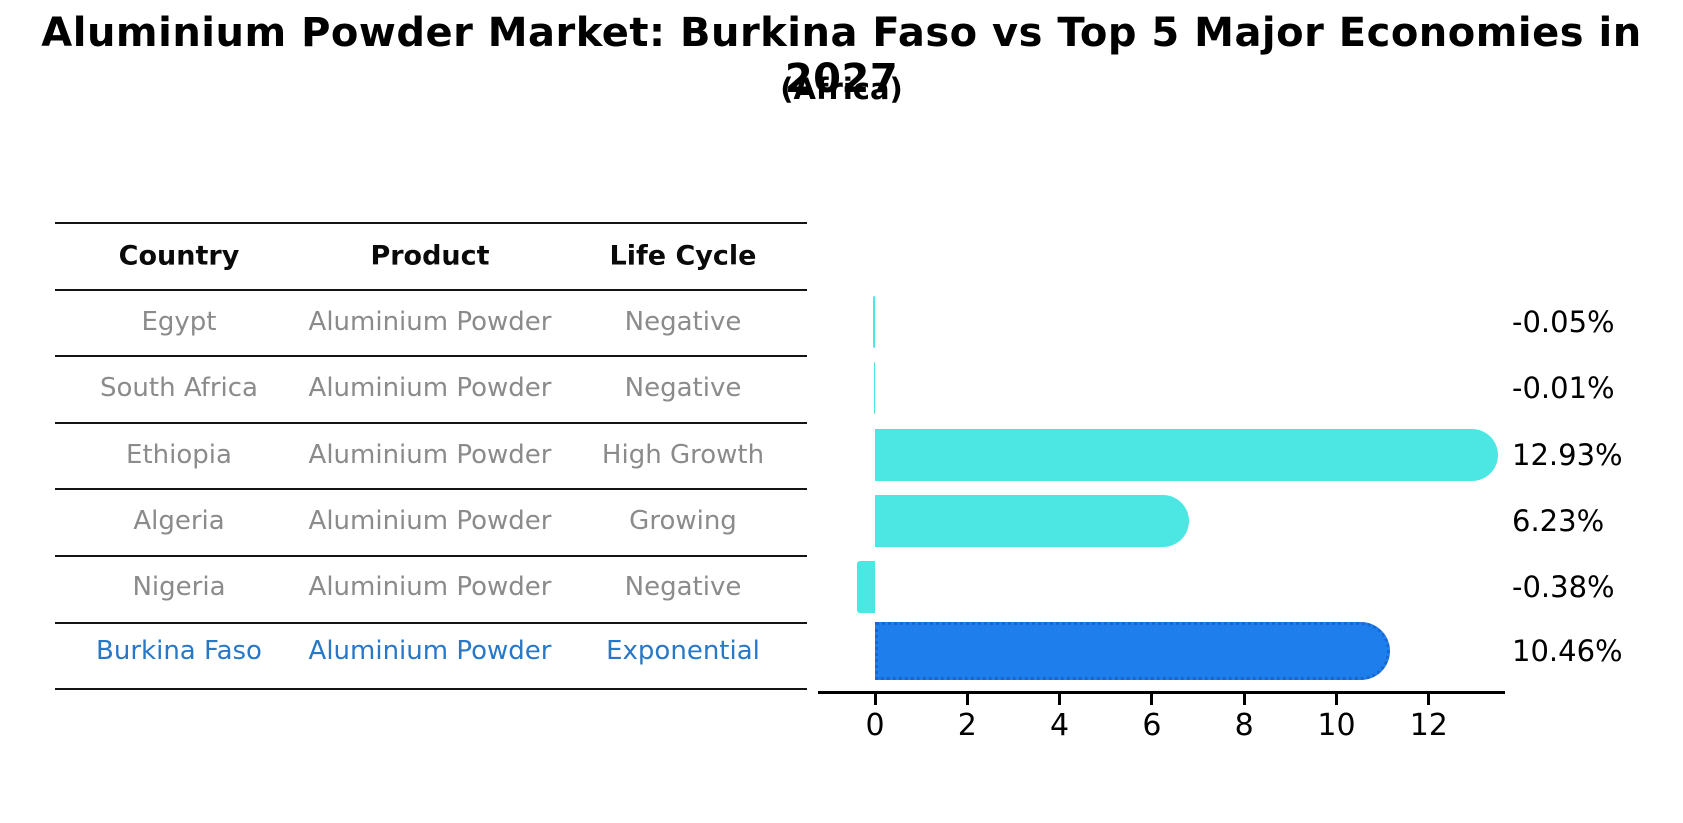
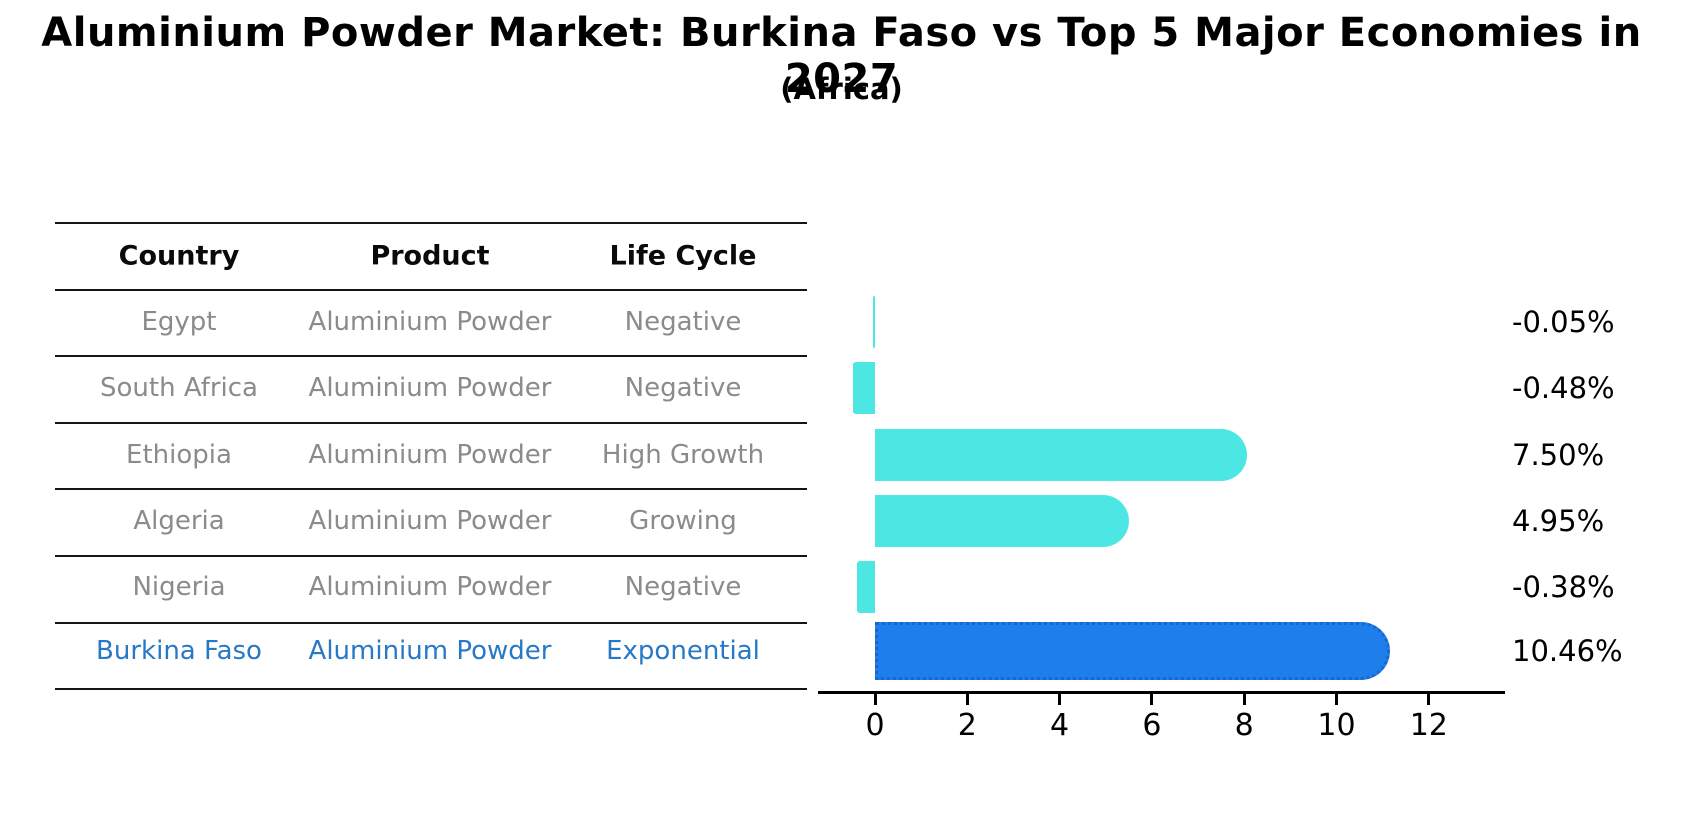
South Africa: -0.01% -> -0.48%
Ethiopia: 12.93% -> 7.50%
Algeria: 6.23% -> 4.95%
